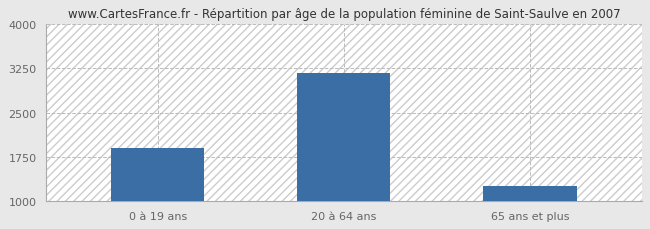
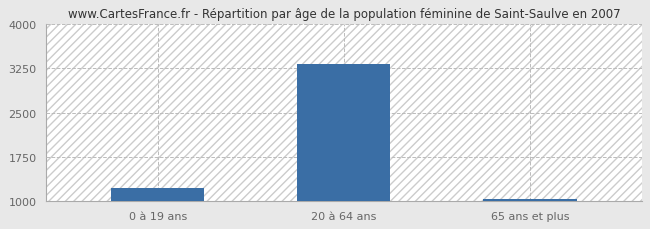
0 à 19 ans: 1900 -> 1220
20 à 64 ans: 3180 -> 3330
65 ans et plus: 1260 -> 1040
